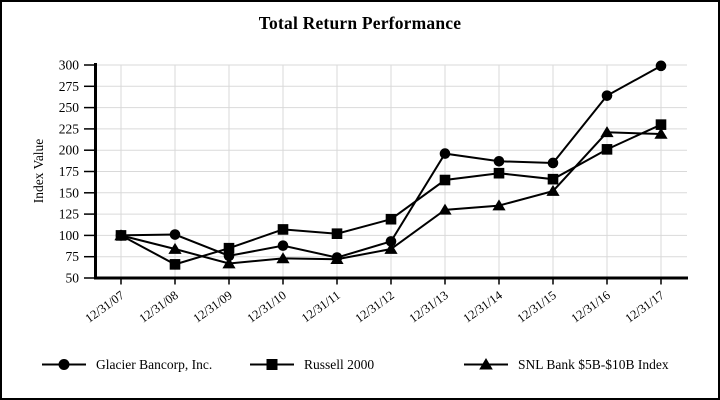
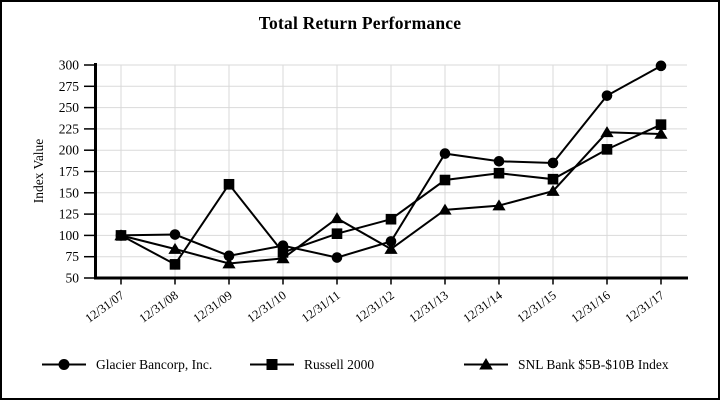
Russell 2000/12/31/09: 80 -> 160
Russell 2000/12/31/10: 110 -> 80
SNL Bank $5B-$10B Index/12/31/11: 70 -> 120
